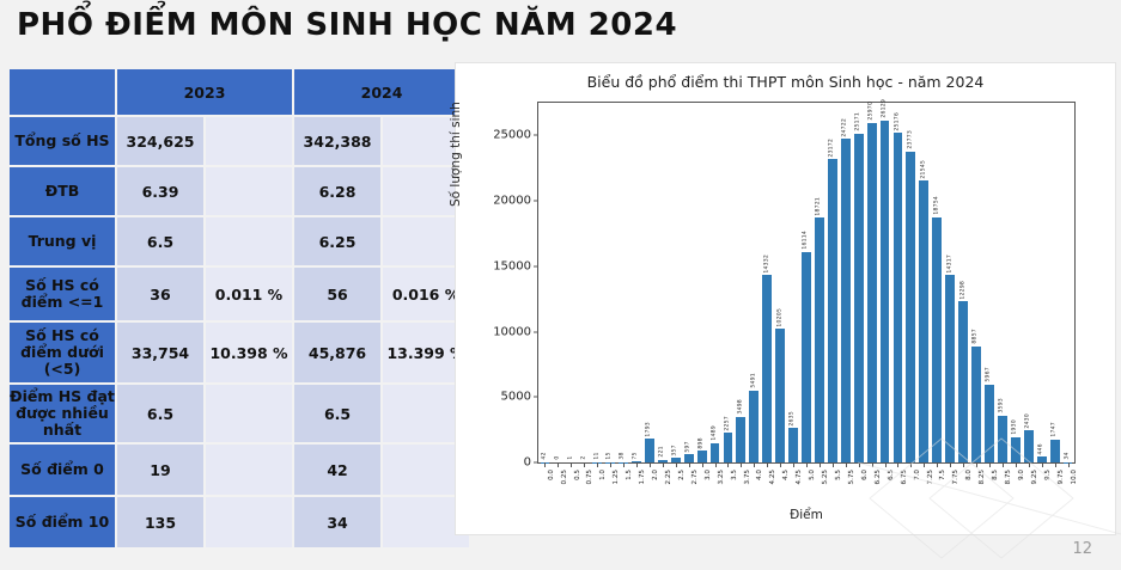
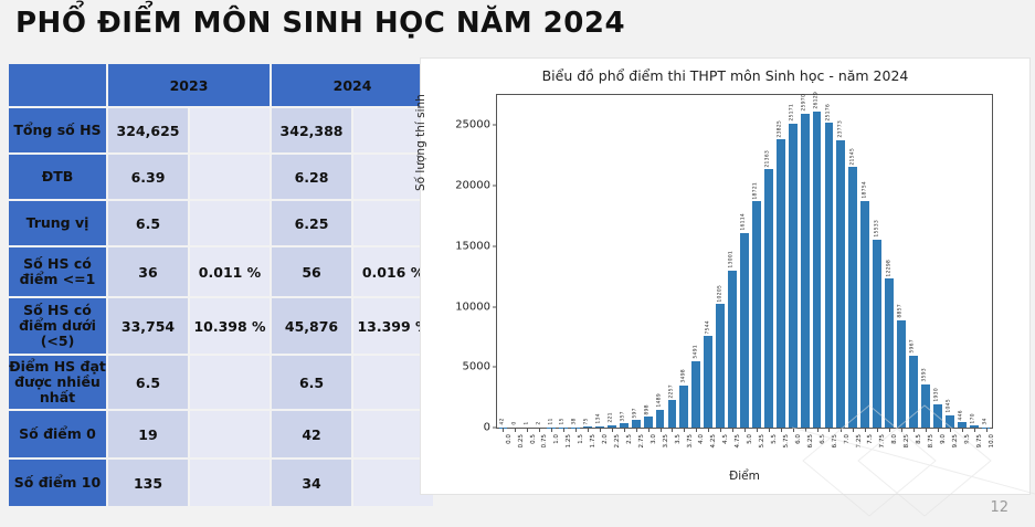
2.0: 1793 -> 134
4.25: 14332 -> 7544
4.75: 2635 -> 13001
5.5: 23172 -> 21363
5.75: 24722 -> 23825
7.75: 14317 -> 15533
9.25: 2430 -> 1045
9.75: 1747 -> 170
